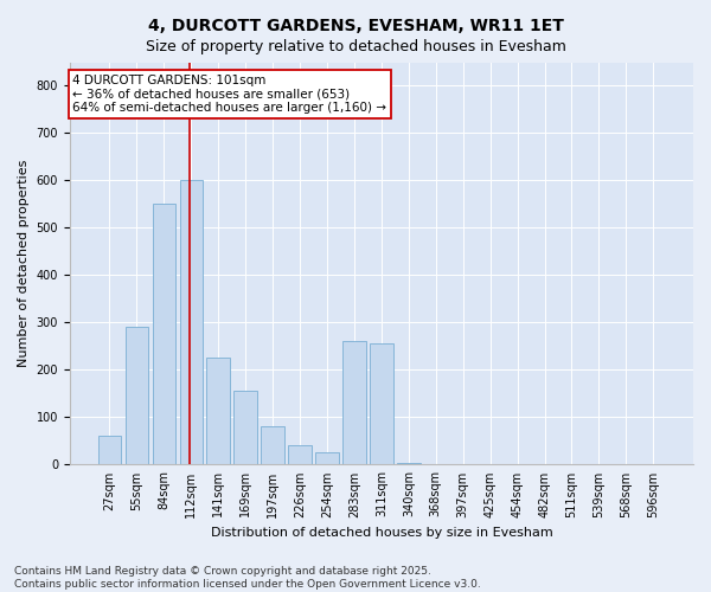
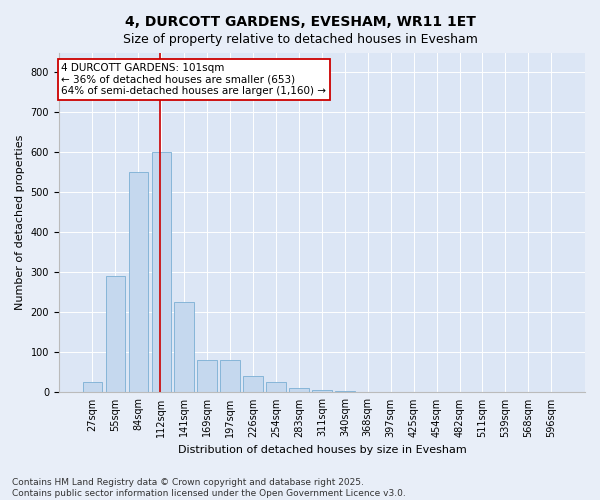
27sqm: 60 -> 25
169sqm: 155 -> 80
283sqm: 260 -> 10
311sqm: 255 -> 7
